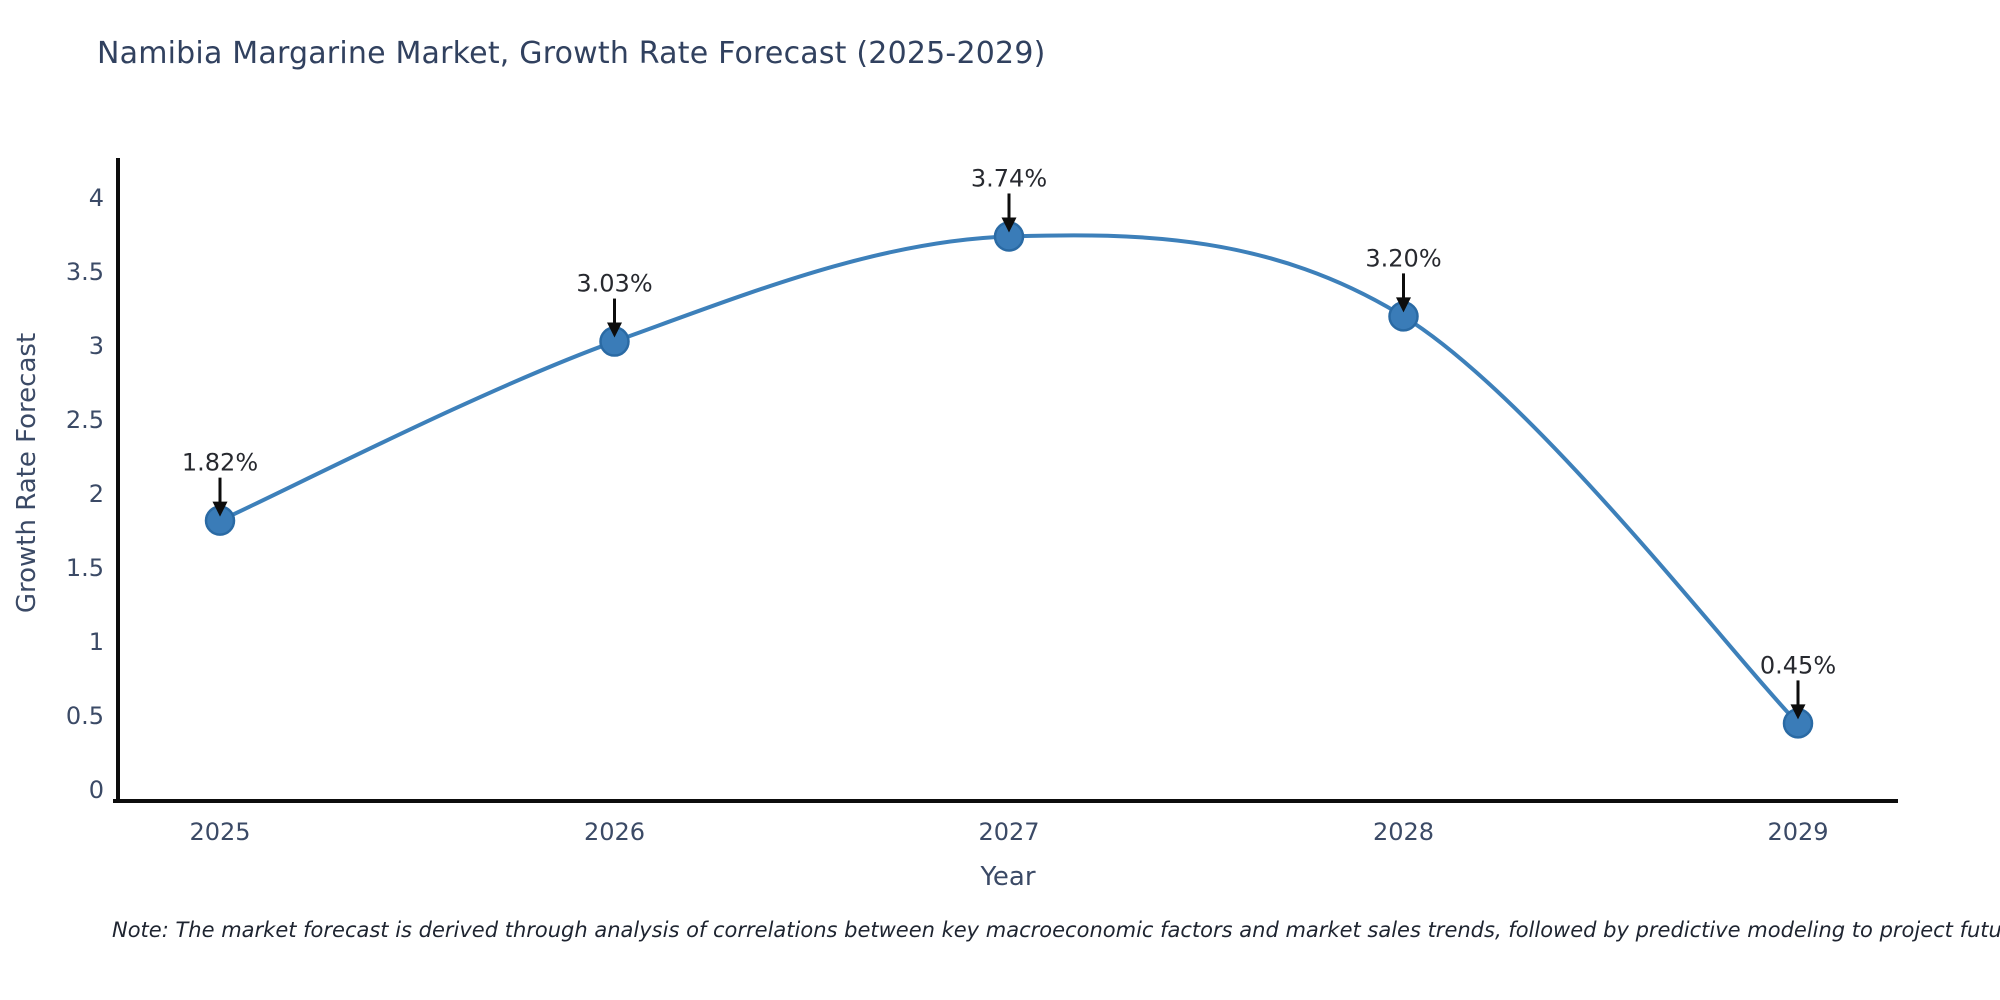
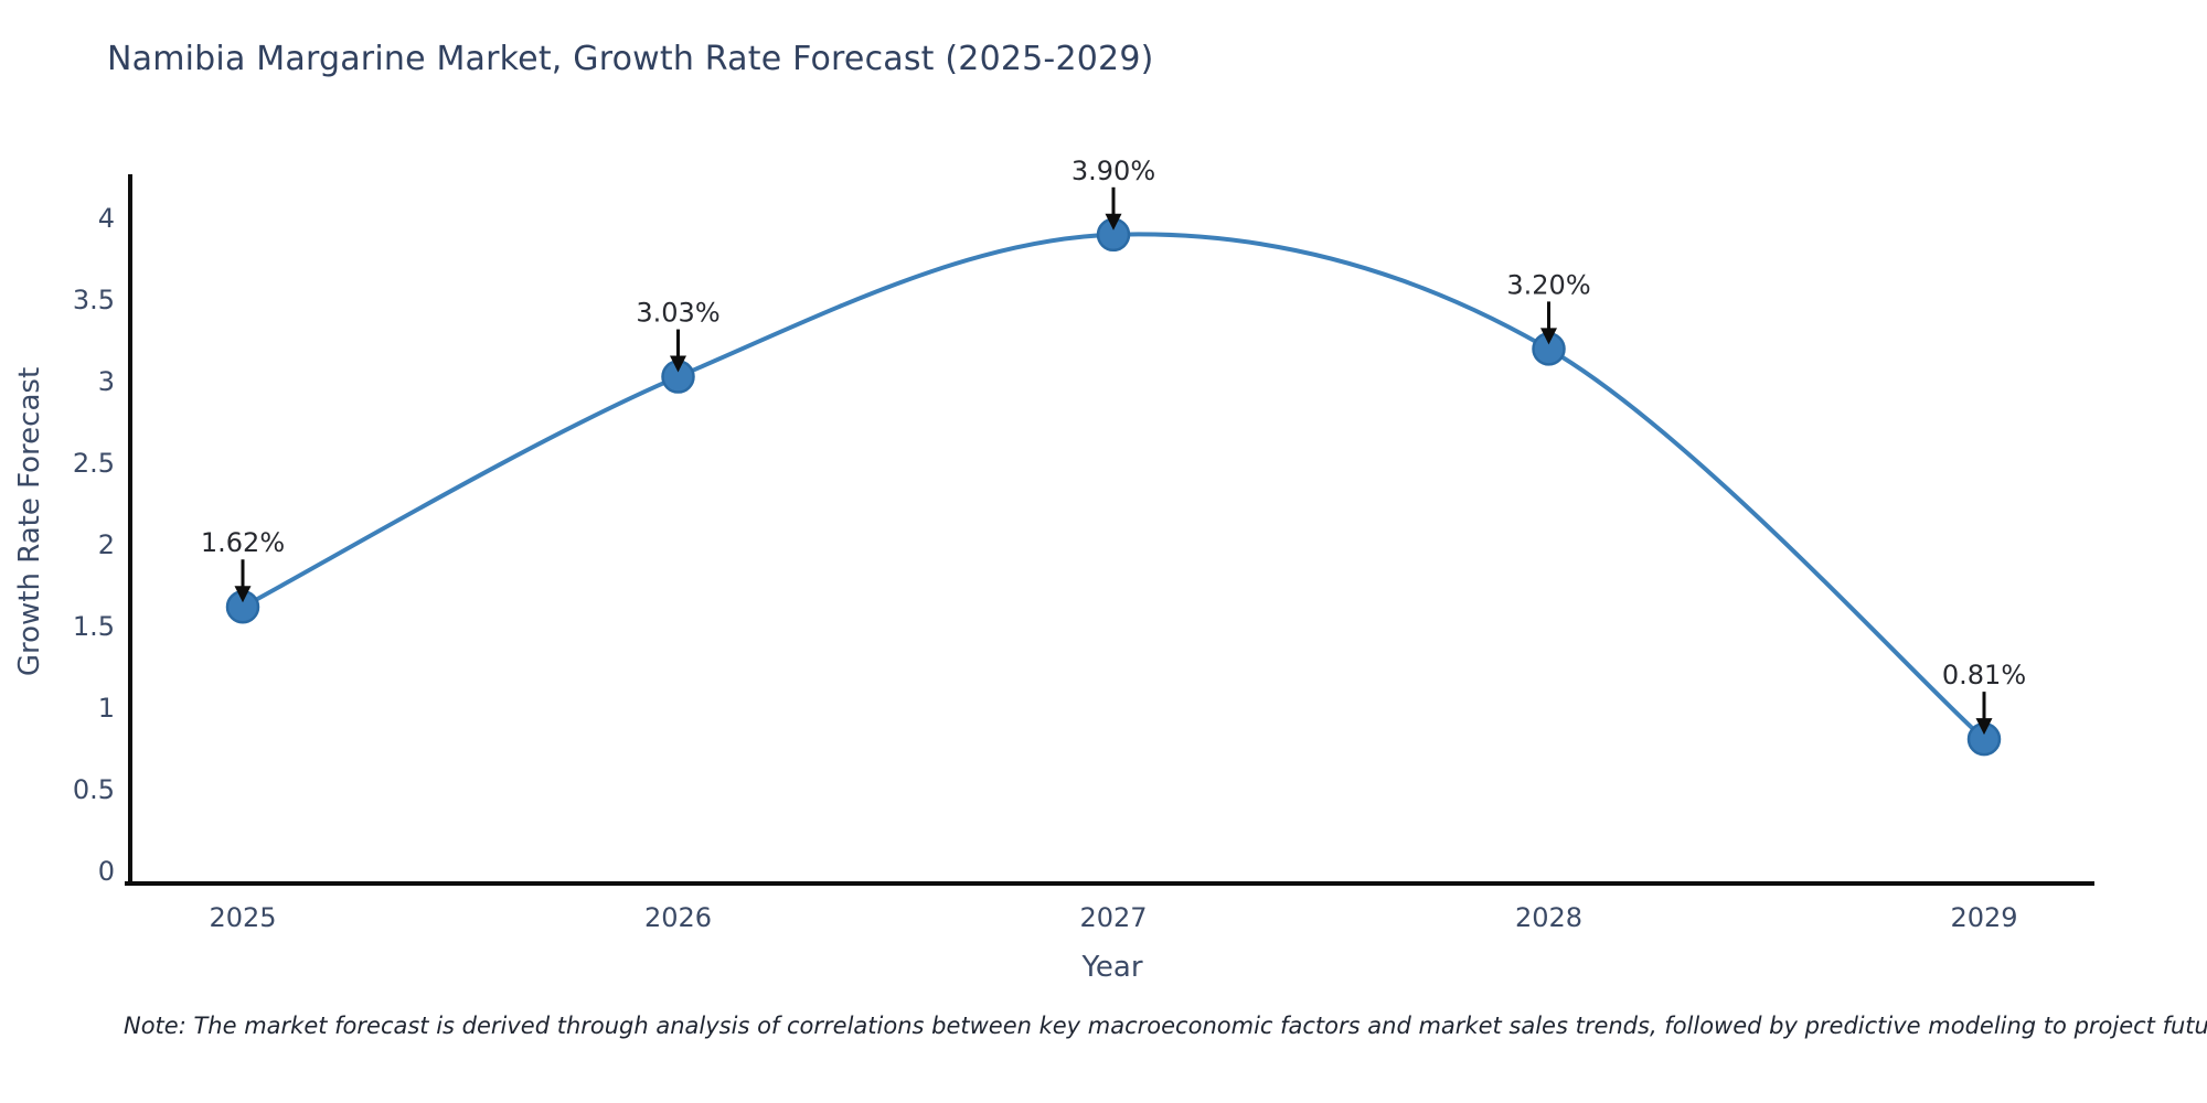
2025: 1.82% -> 1.62%
2027: 3.74% -> 3.90%
2029: 0.45% -> 0.81%
